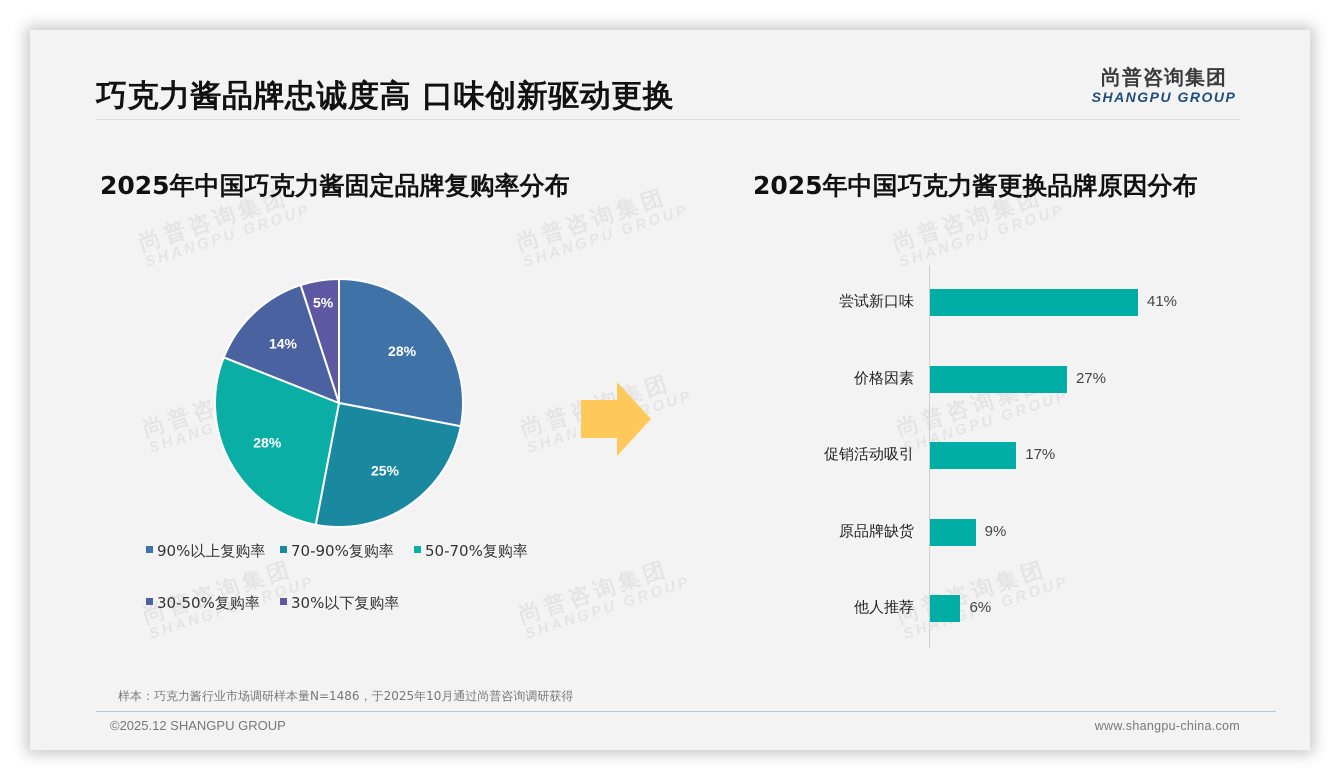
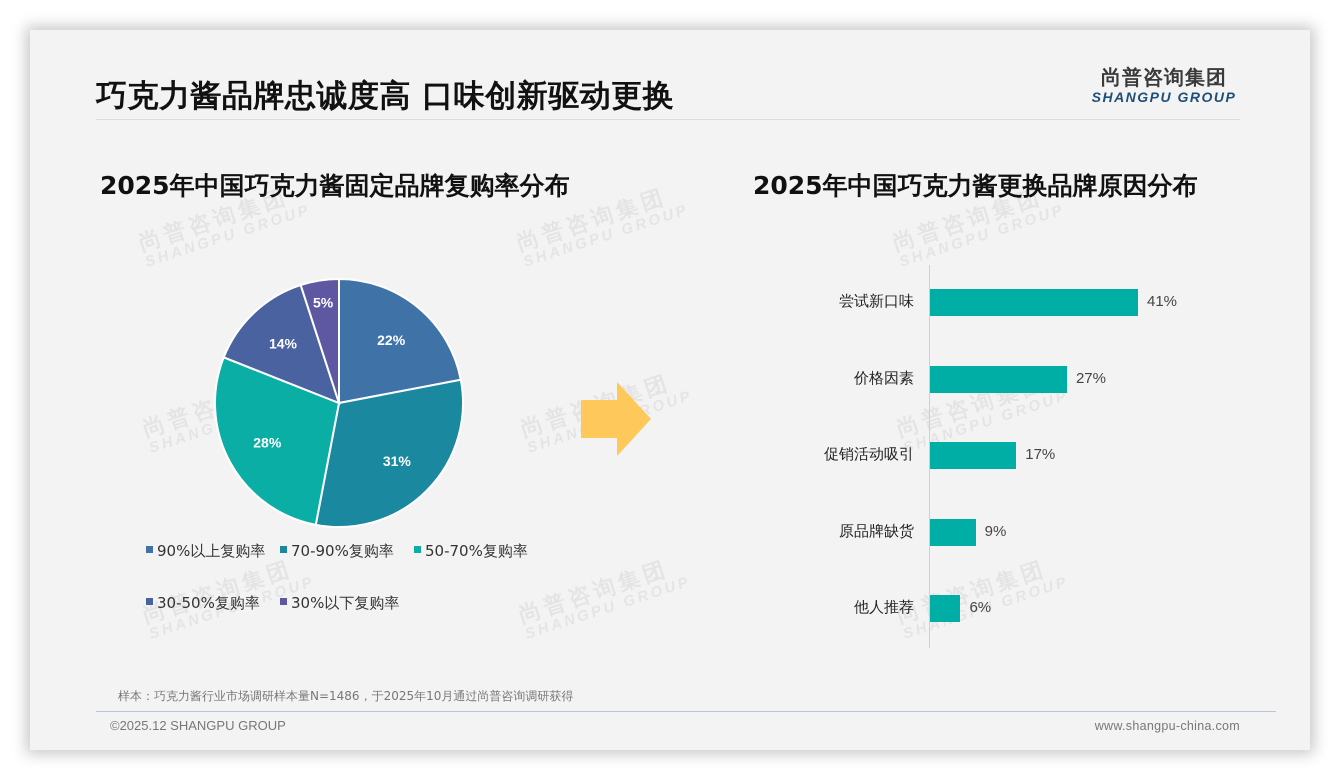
2025年中国巧克力酱固定品牌复购率分布/90%以上复购率: 28% -> 22%
2025年中国巧克力酱固定品牌复购率分布/70-90%复购率: 25% -> 31%
